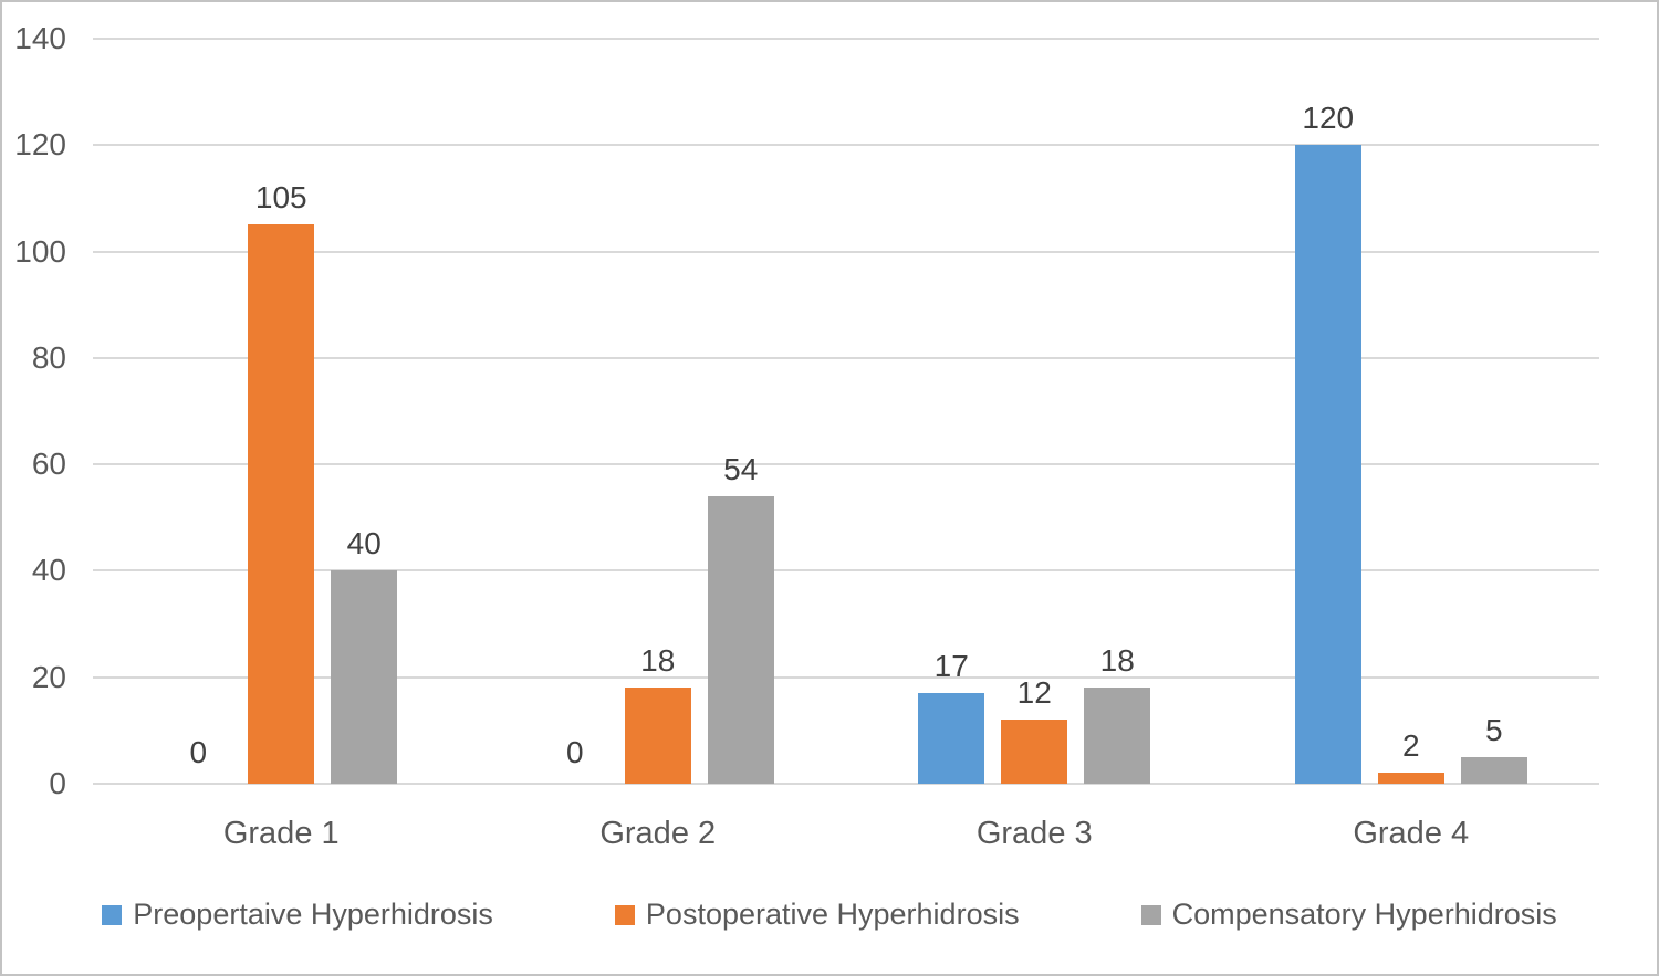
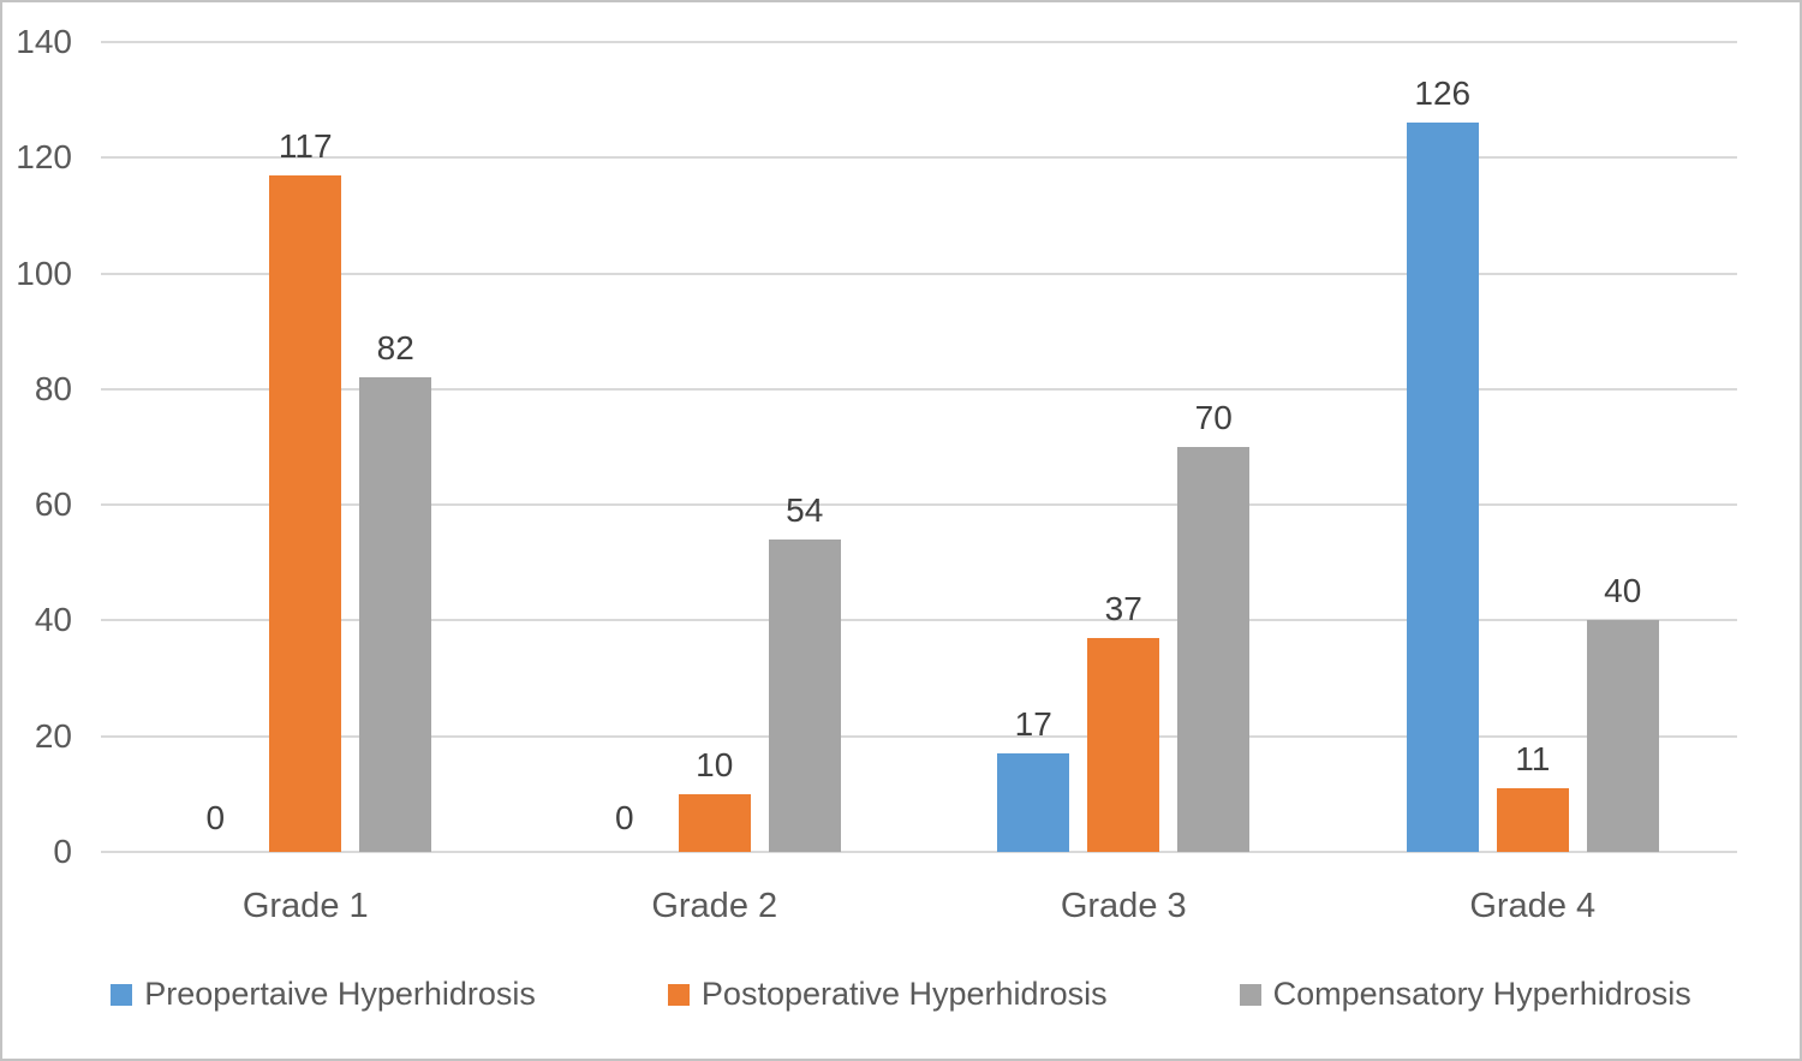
Postoperative Hyperhidrosis/Grade 1: 105 -> 117
Compensatory Hyperhidrosis/Grade 1: 40 -> 82
Postoperative Hyperhidrosis/Grade 2: 18 -> 10
Postoperative Hyperhidrosis/Grade 3: 12 -> 37
Compensatory Hyperhidrosis/Grade 3: 18 -> 70
Preopertaive Hyperhidrosis/Grade 4: 120 -> 126
Postoperative Hyperhidrosis/Grade 4: 2 -> 11
Compensatory Hyperhidrosis/Grade 4: 5 -> 40
